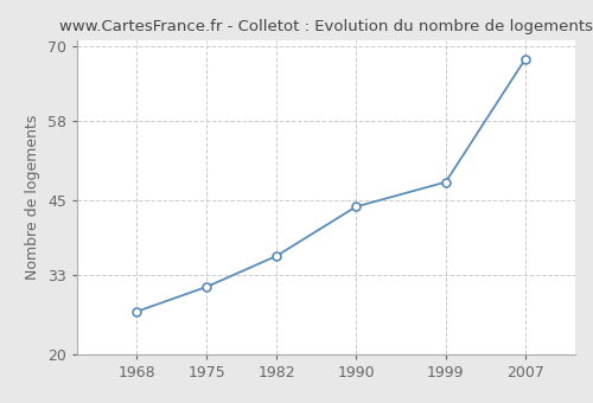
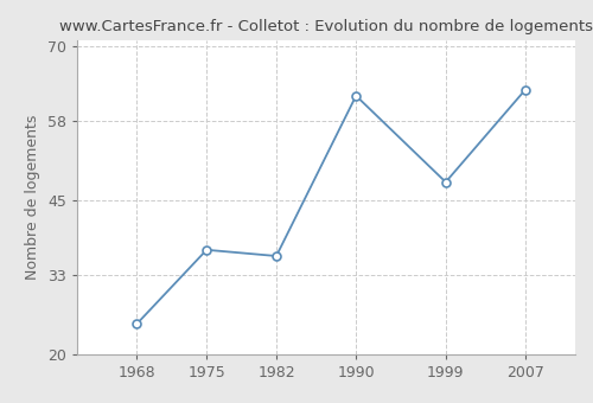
1968: 27 -> 25
1975: 31 -> 37
1990: 44 -> 62
2007: 68 -> 63
